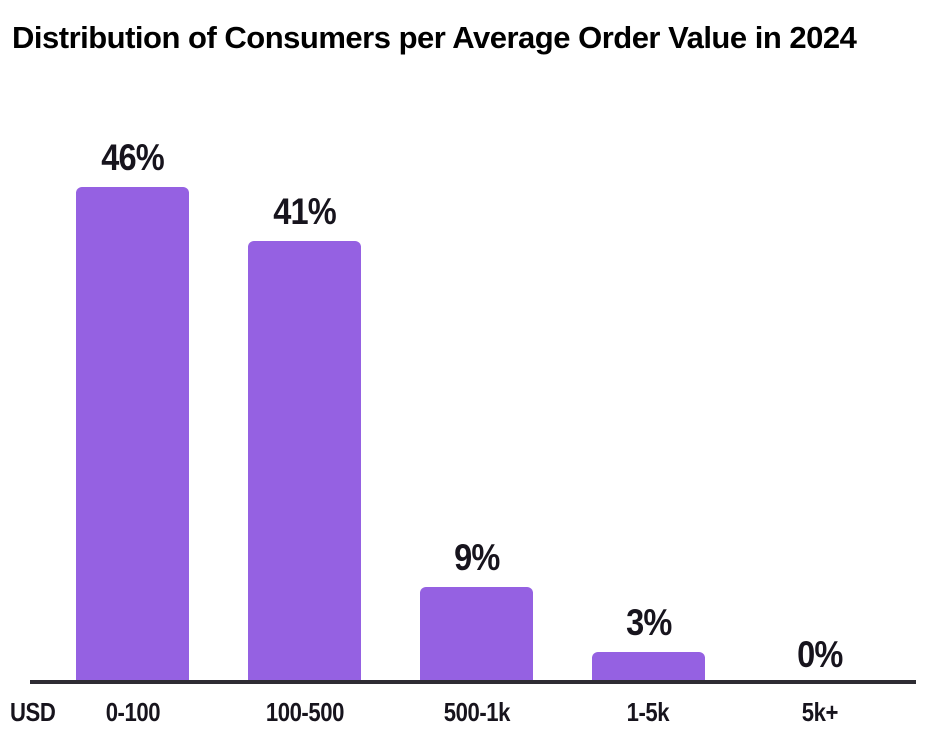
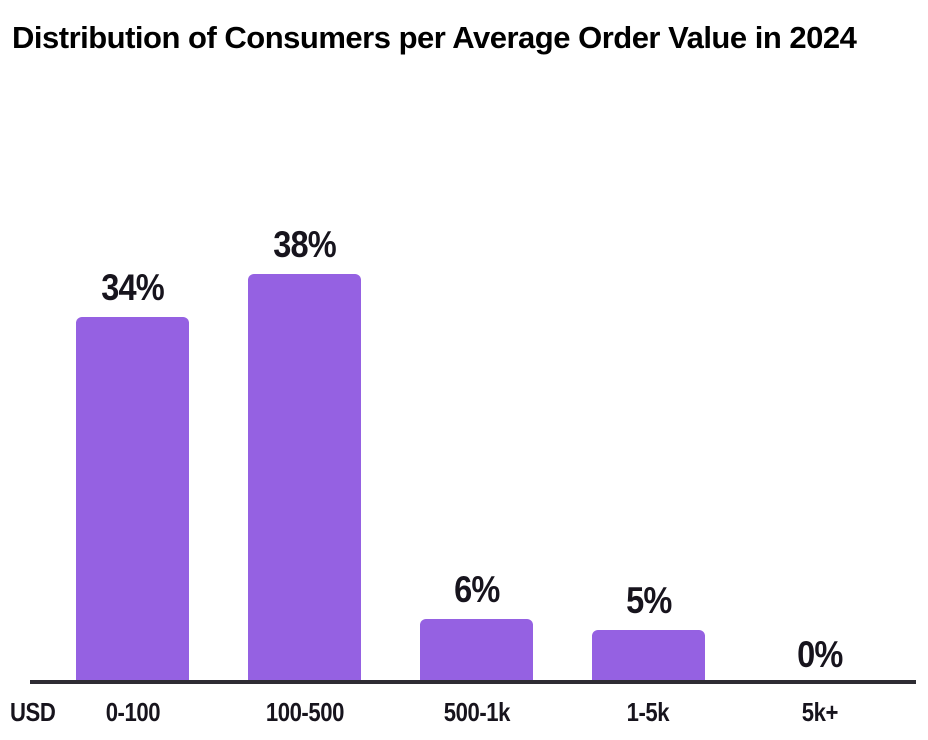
0-100: 46% -> 34%
100-500: 41% -> 38%
500-1k: 9% -> 6%
1-5k: 3% -> 5%
